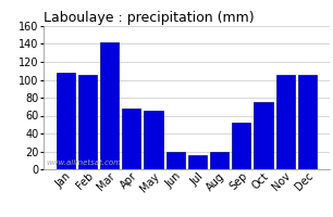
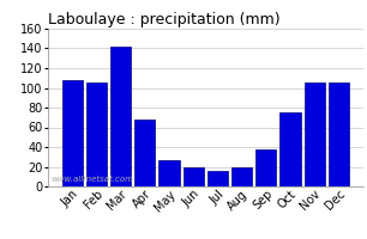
May: 66 -> 27
Sep: 52 -> 37
